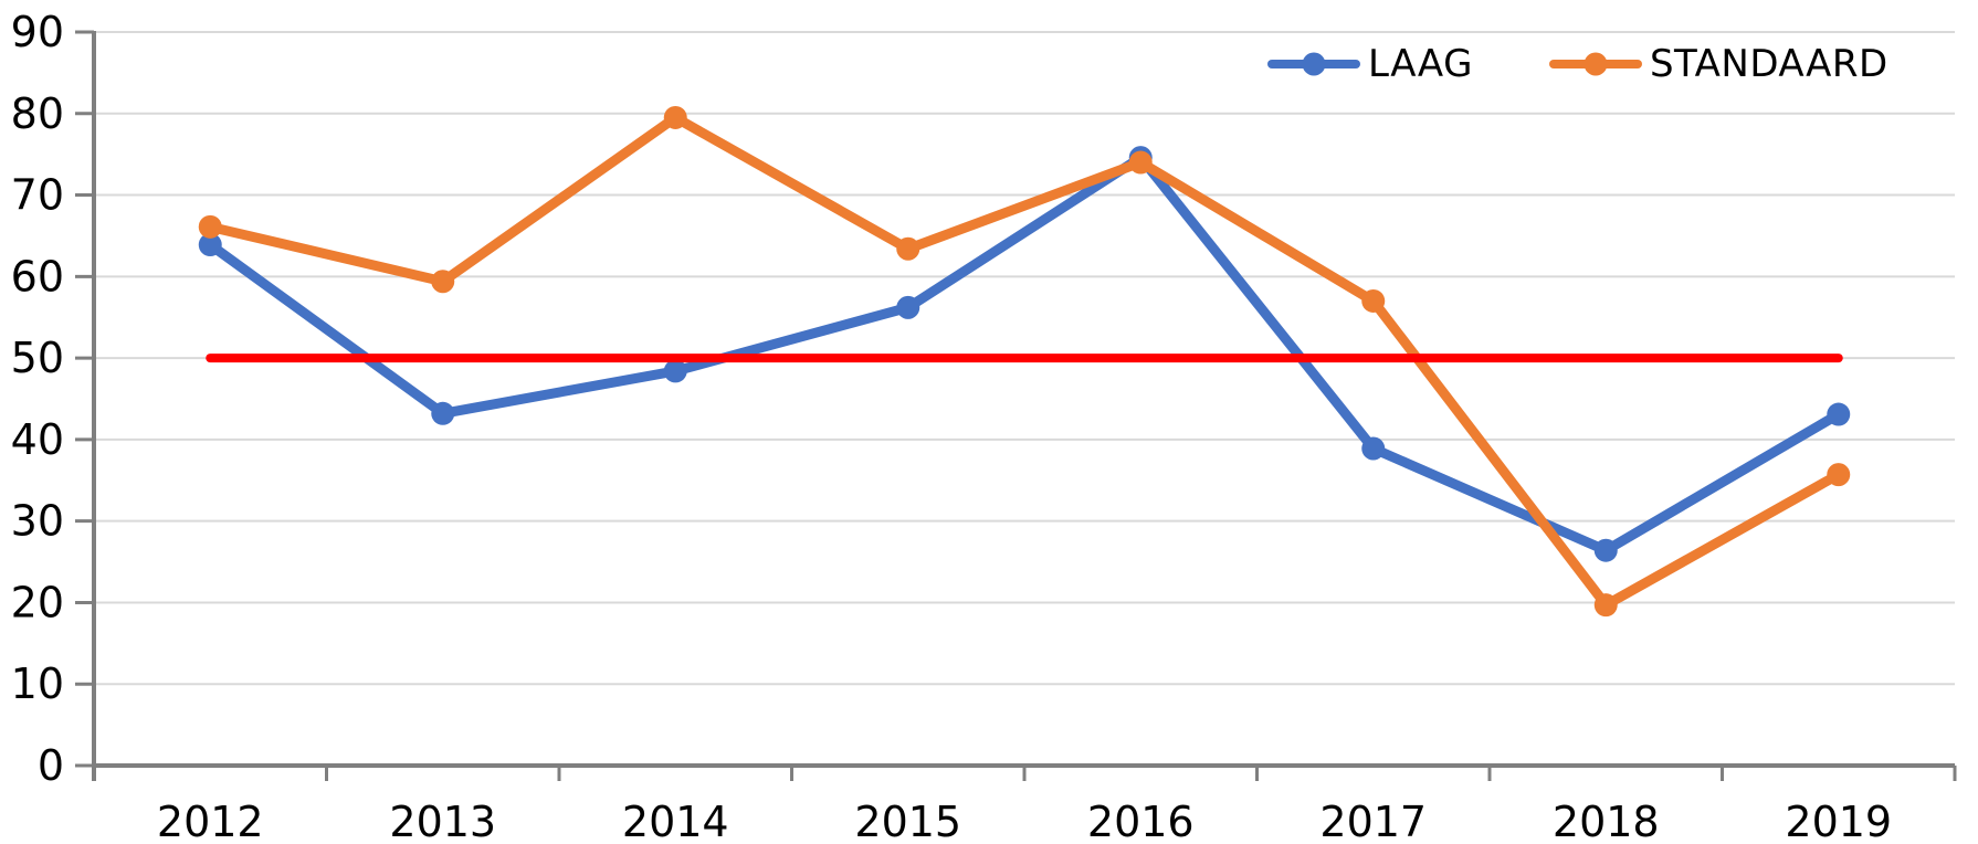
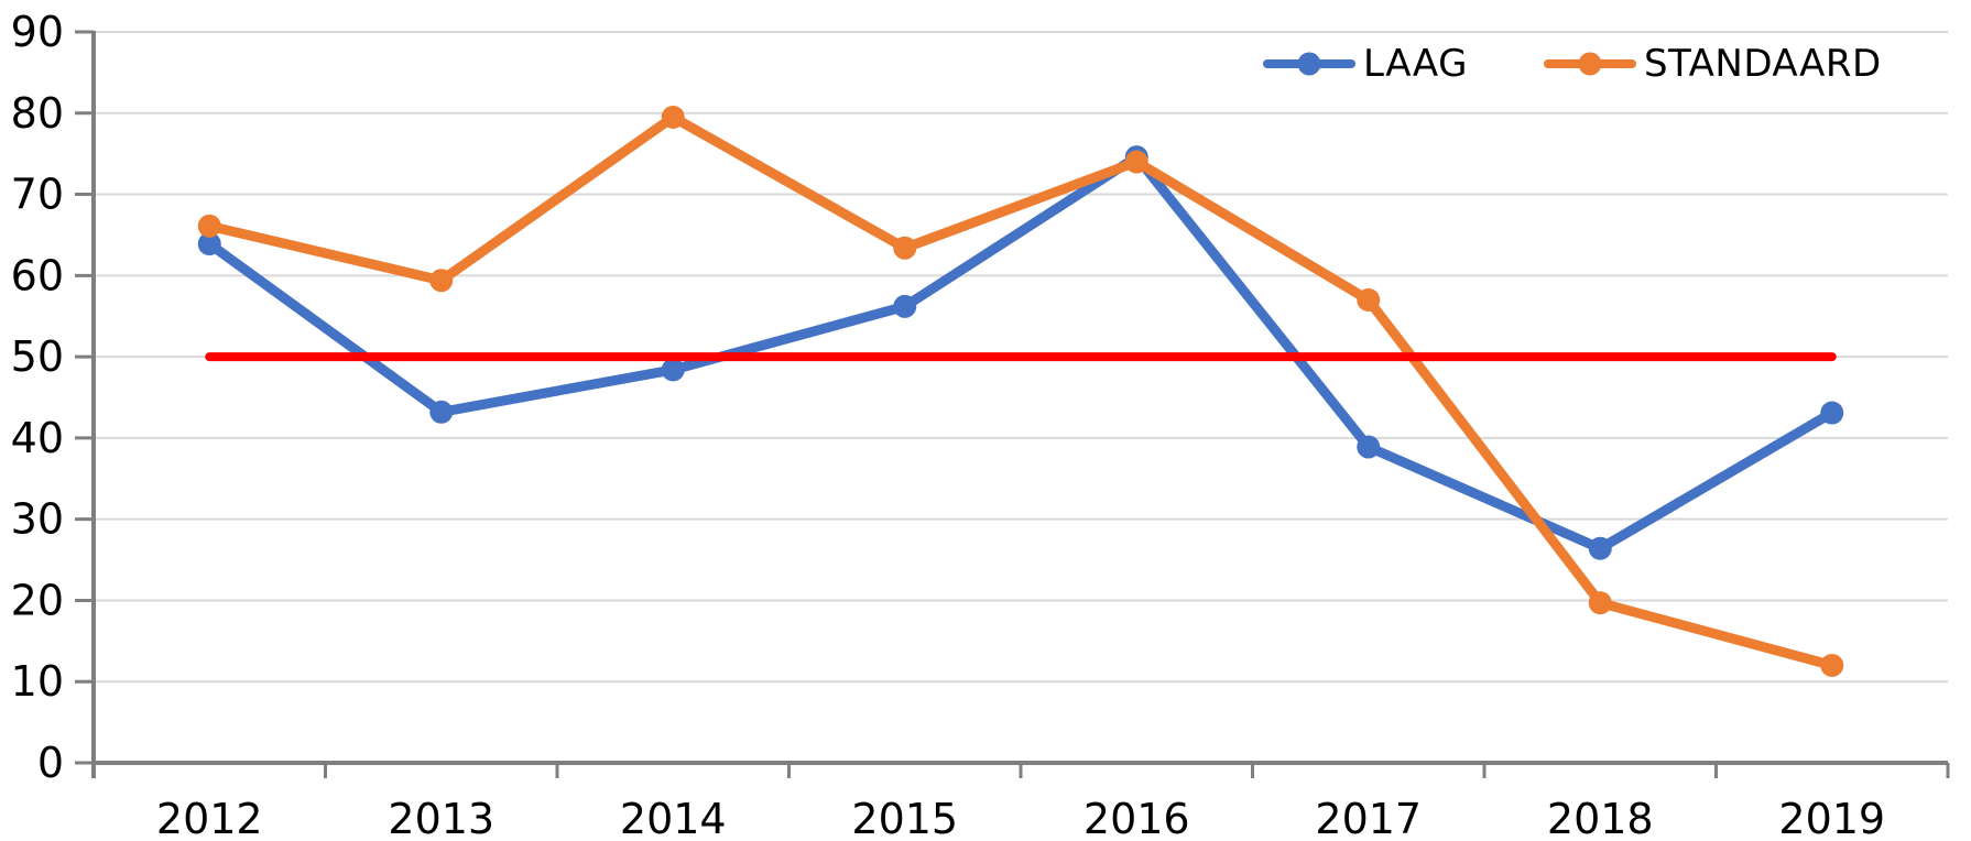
STANDAARD/2019: 36 -> 12
